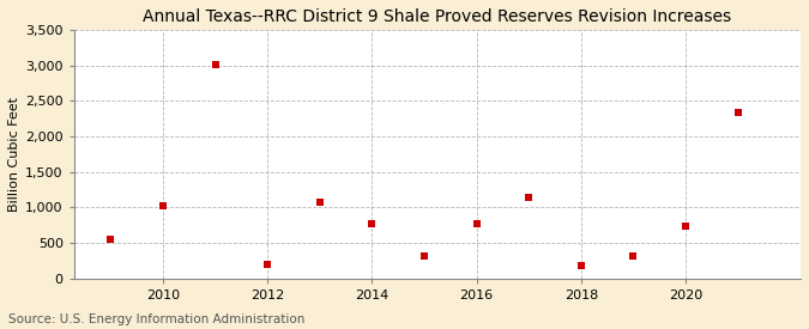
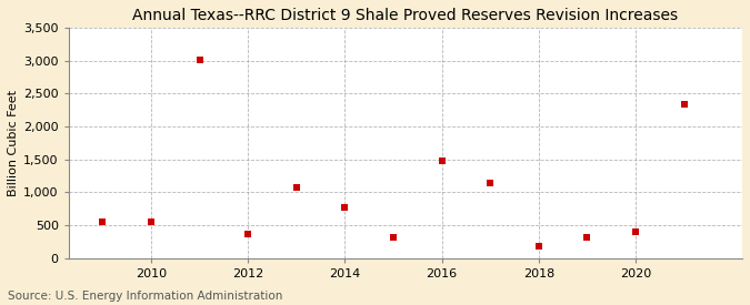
2010: 1,020 -> 540
2012: 200 -> 360
2016: 780 -> 1,480
2020: 730 -> 400
